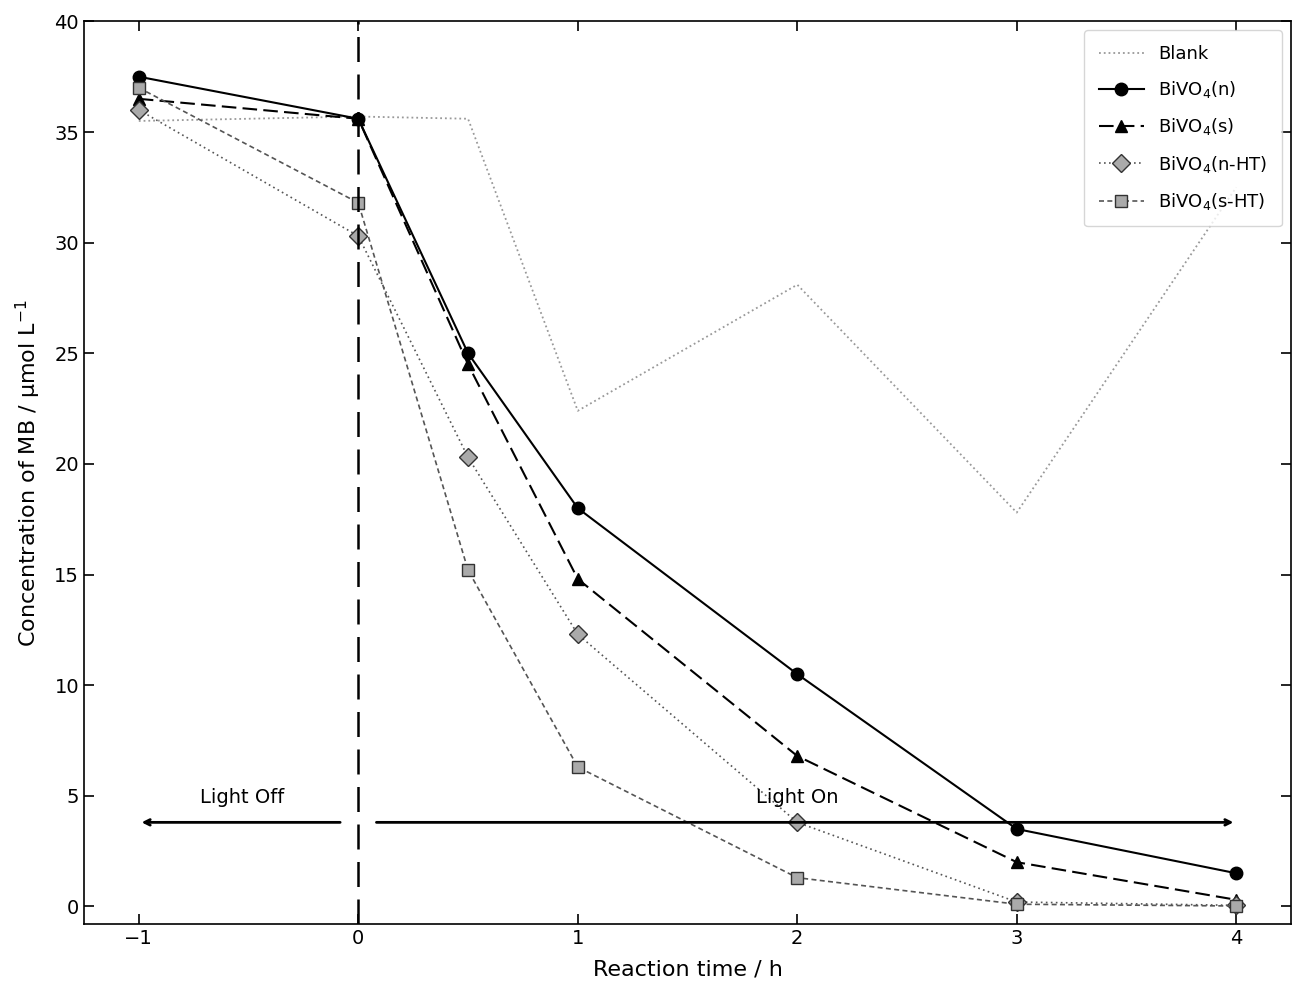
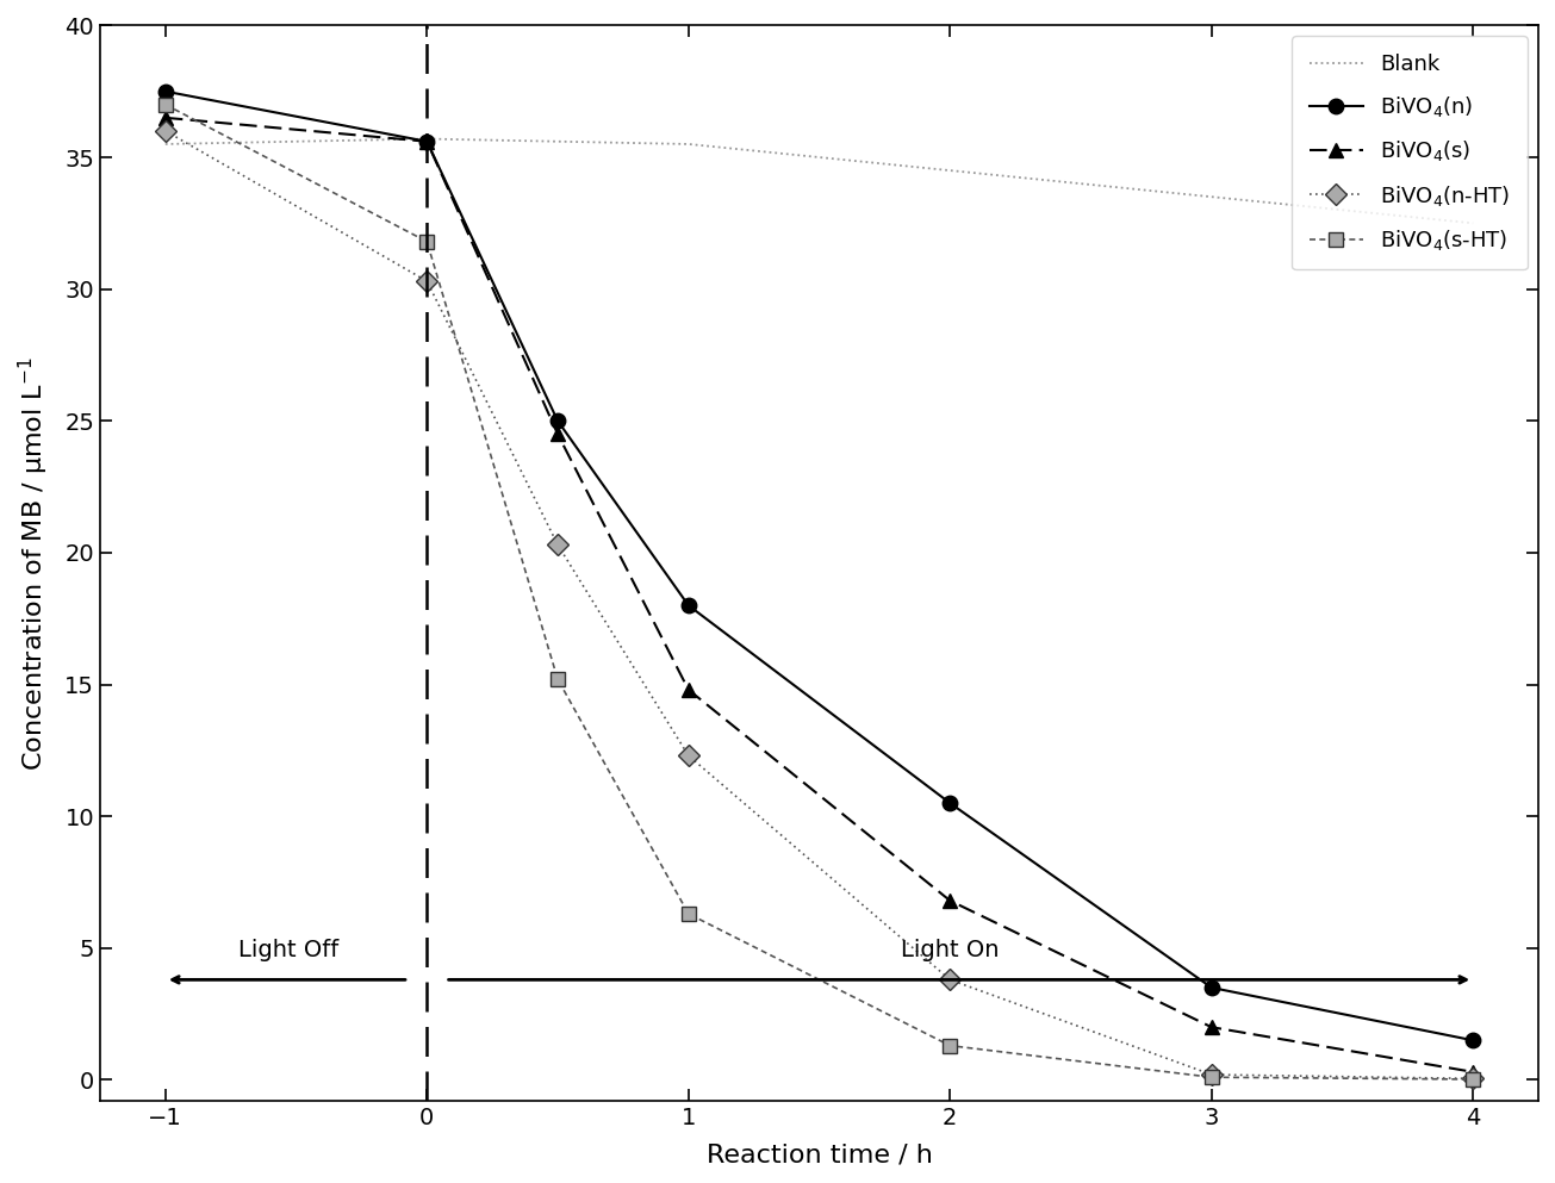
Blank/1: 22.4 -> 35.5
Blank/2: 28.1 -> 34.5
Blank/3: 17.8 -> 33.5
